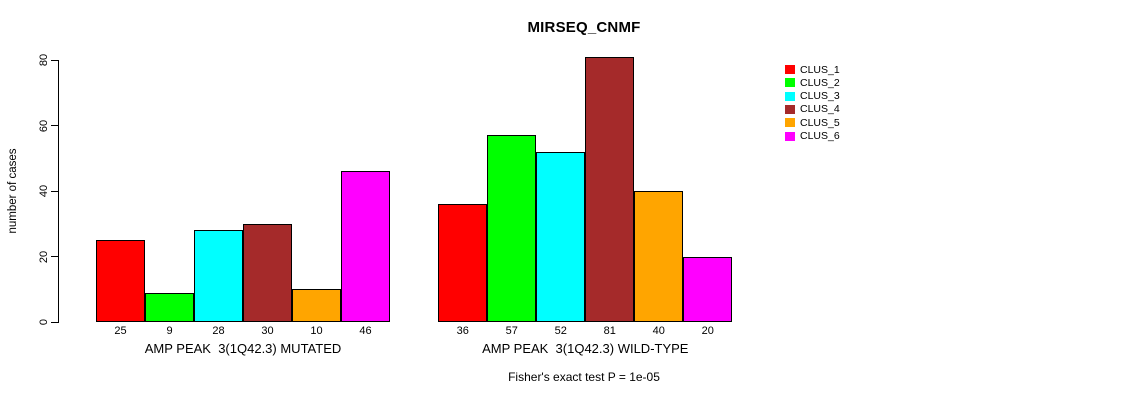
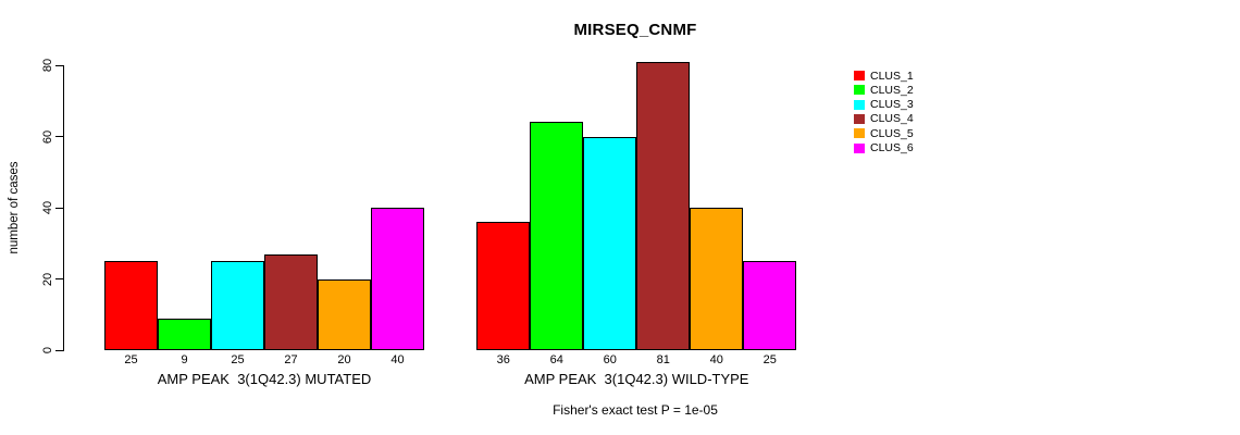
CLUS_3/AMP PEAK 3(1Q42.3) MUTATED: 28 -> 25
CLUS_4/AMP PEAK 3(1Q42.3) MUTATED: 30 -> 27
CLUS_5/AMP PEAK 3(1Q42.3) MUTATED: 10 -> 20
CLUS_6/AMP PEAK 3(1Q42.3) MUTATED: 46 -> 40
CLUS_2/AMP PEAK 3(1Q42.3) WILD-TYPE: 57 -> 64
CLUS_3/AMP PEAK 3(1Q42.3) WILD-TYPE: 52 -> 60
CLUS_6/AMP PEAK 3(1Q42.3) WILD-TYPE: 20 -> 25
